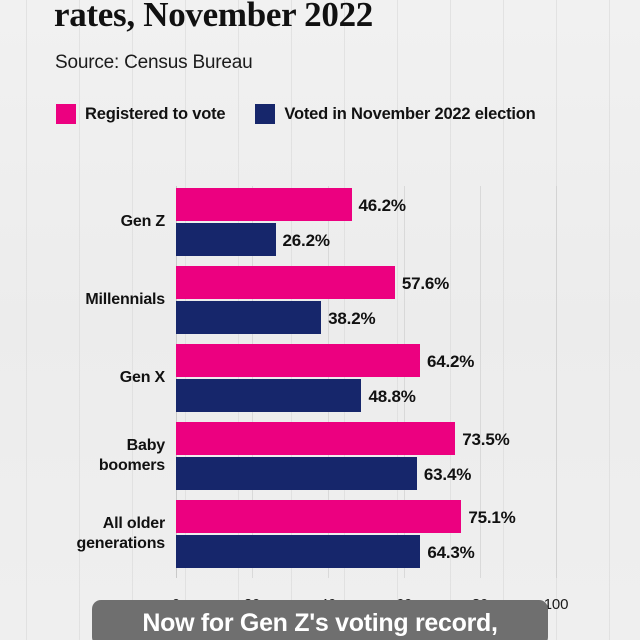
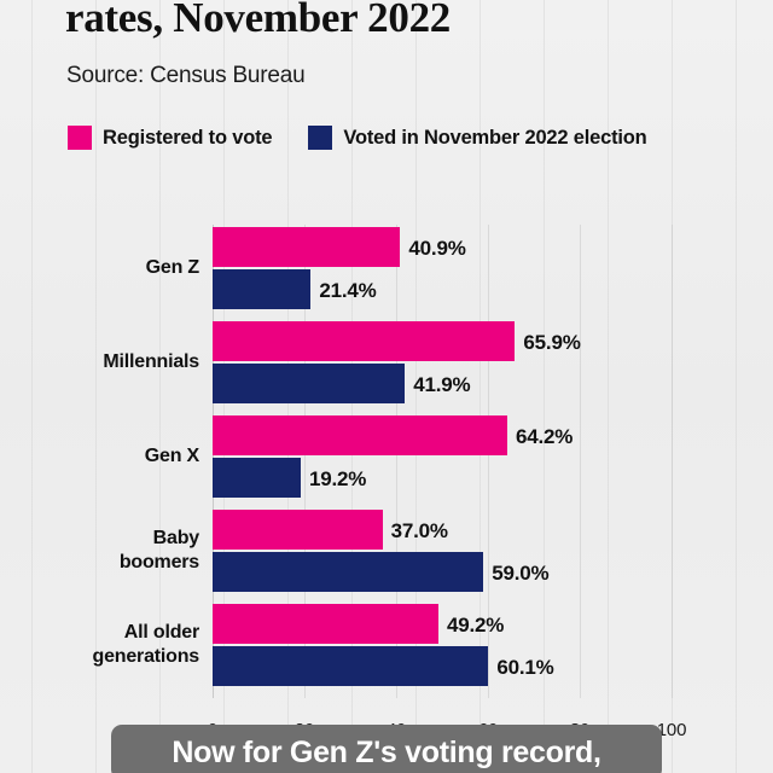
Registered to vote/Gen Z: 46.2% -> 40.9%
Voted in November 2022 election/Gen Z: 26.2% -> 21.4%
Registered to vote/Millennials: 57.6% -> 65.9%
Voted in November 2022 election/Millennials: 38.2% -> 41.9%
Voted in November 2022 election/Gen X: 48.8% -> 19.2%
Registered to vote/Baby boomers: 73.5% -> 37.0%
Voted in November 2022 election/Baby boomers: 63.4% -> 59.0%
Registered to vote/All older generations: 75.1% -> 49.2%
Voted in November 2022 election/All older generations: 64.3% -> 60.1%
